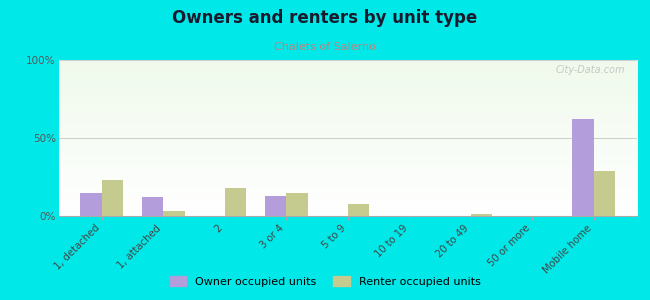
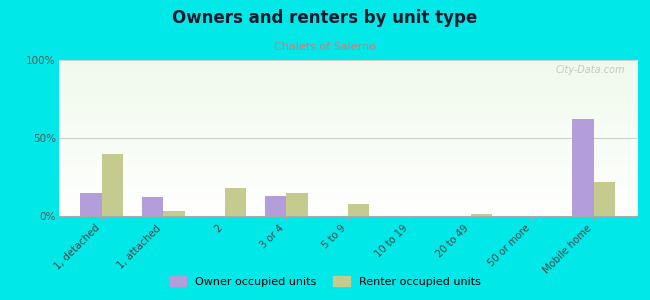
Renter occupied units/1, detached: 23% -> 40%
Renter occupied units/Mobile home: 29% -> 22%
